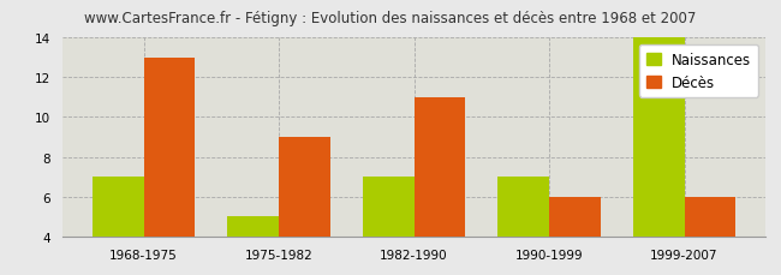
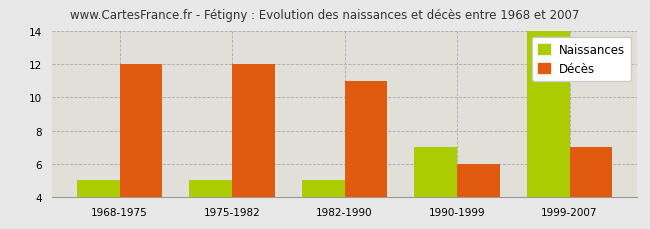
Naissances/1968-1975: 7 -> 5
Décès/1968-1975: 13 -> 12
Décès/1975-1982: 9 -> 12
Naissances/1982-1990: 7 -> 5
Décès/1999-2007: 6 -> 7
